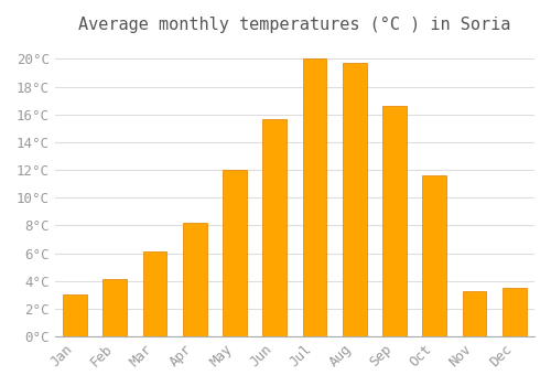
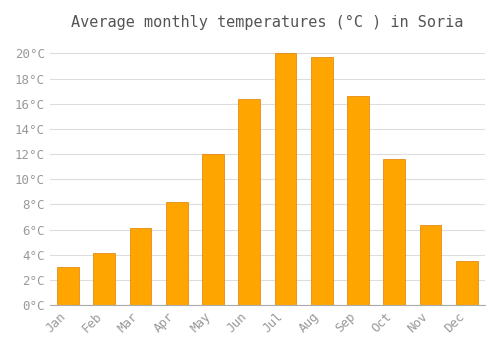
Jun: 15.7°C -> 16.4°C
Nov: 3.3°C -> 6.4°C
